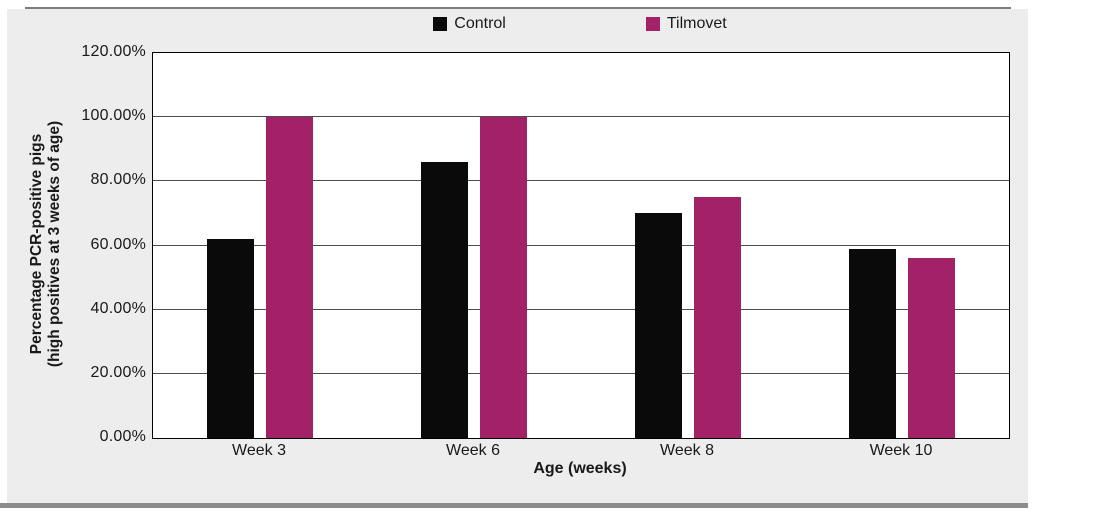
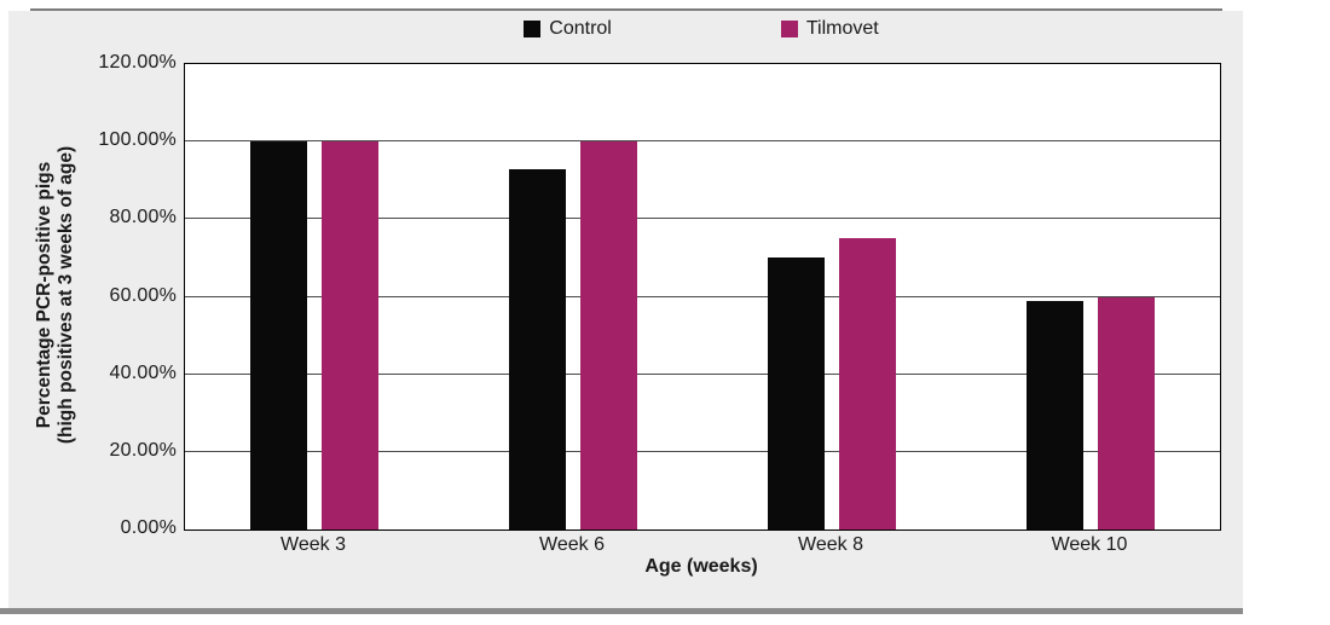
Control/Week 3: 62% -> 100%
Control/Week 6: 86% -> 93%
Tilmovet/Week 10: 56% -> 60%
